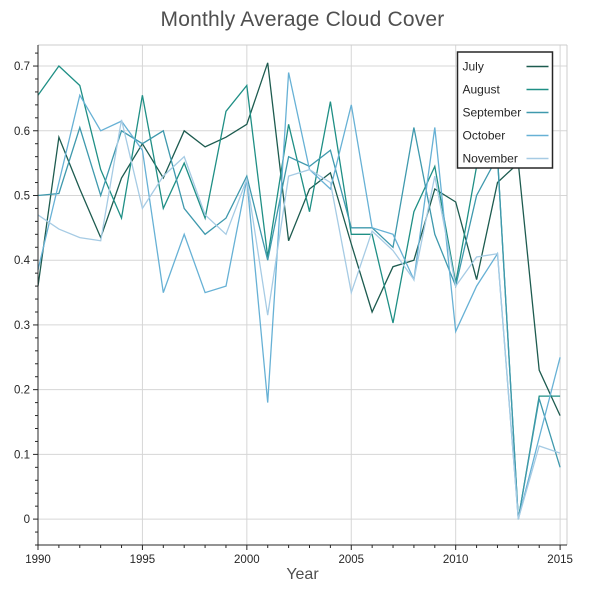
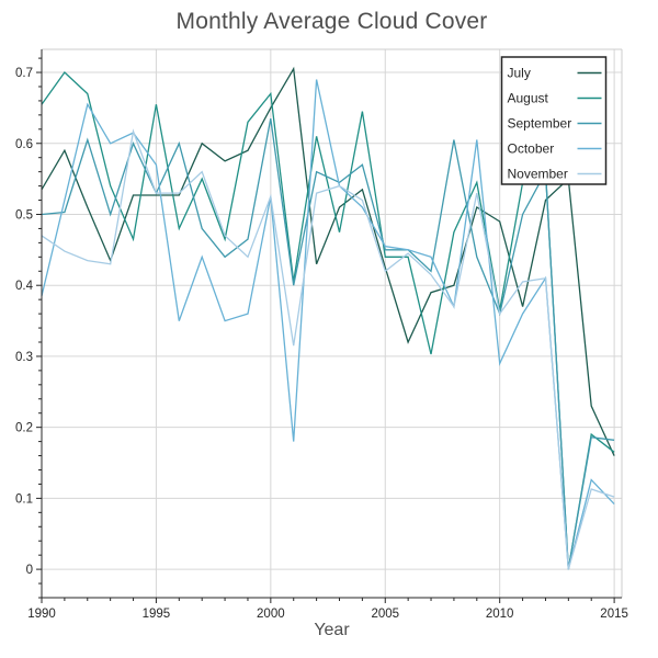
July/1990: 0.36 -> 0.54
July/1995: 0.58 -> 0.53
September/1995: 0.58 -> 0.53
November/1995: 0.48 -> 0.53
July/2000: 0.61 -> 0.65
September/2000: 0.53 -> 0.64
October/2005: 0.64 -> 0.46
November/2005: 0.35 -> 0.42
August/2015: 0.19 -> 0.17
September/2015: 0.08 -> 0.18
October/2015: 0.25 -> 0.09
